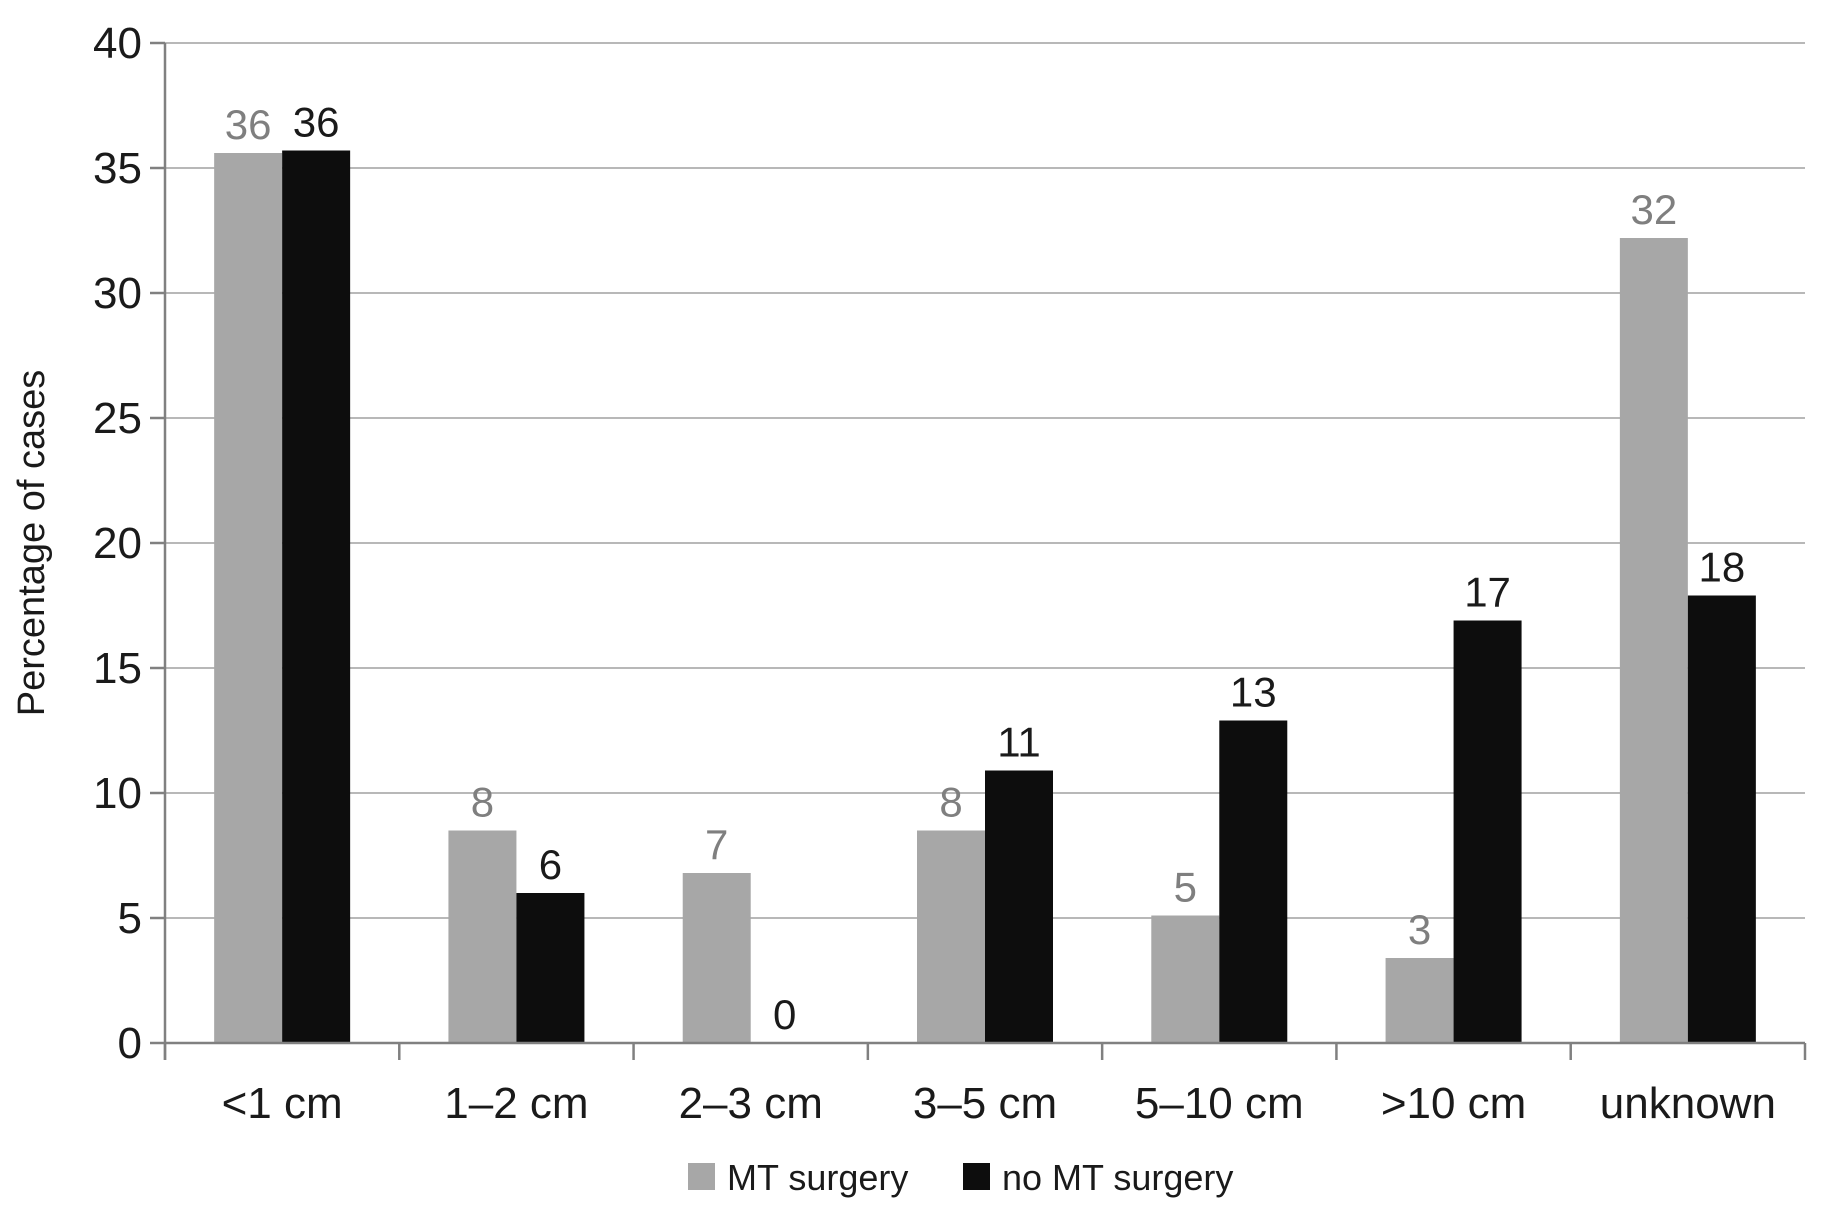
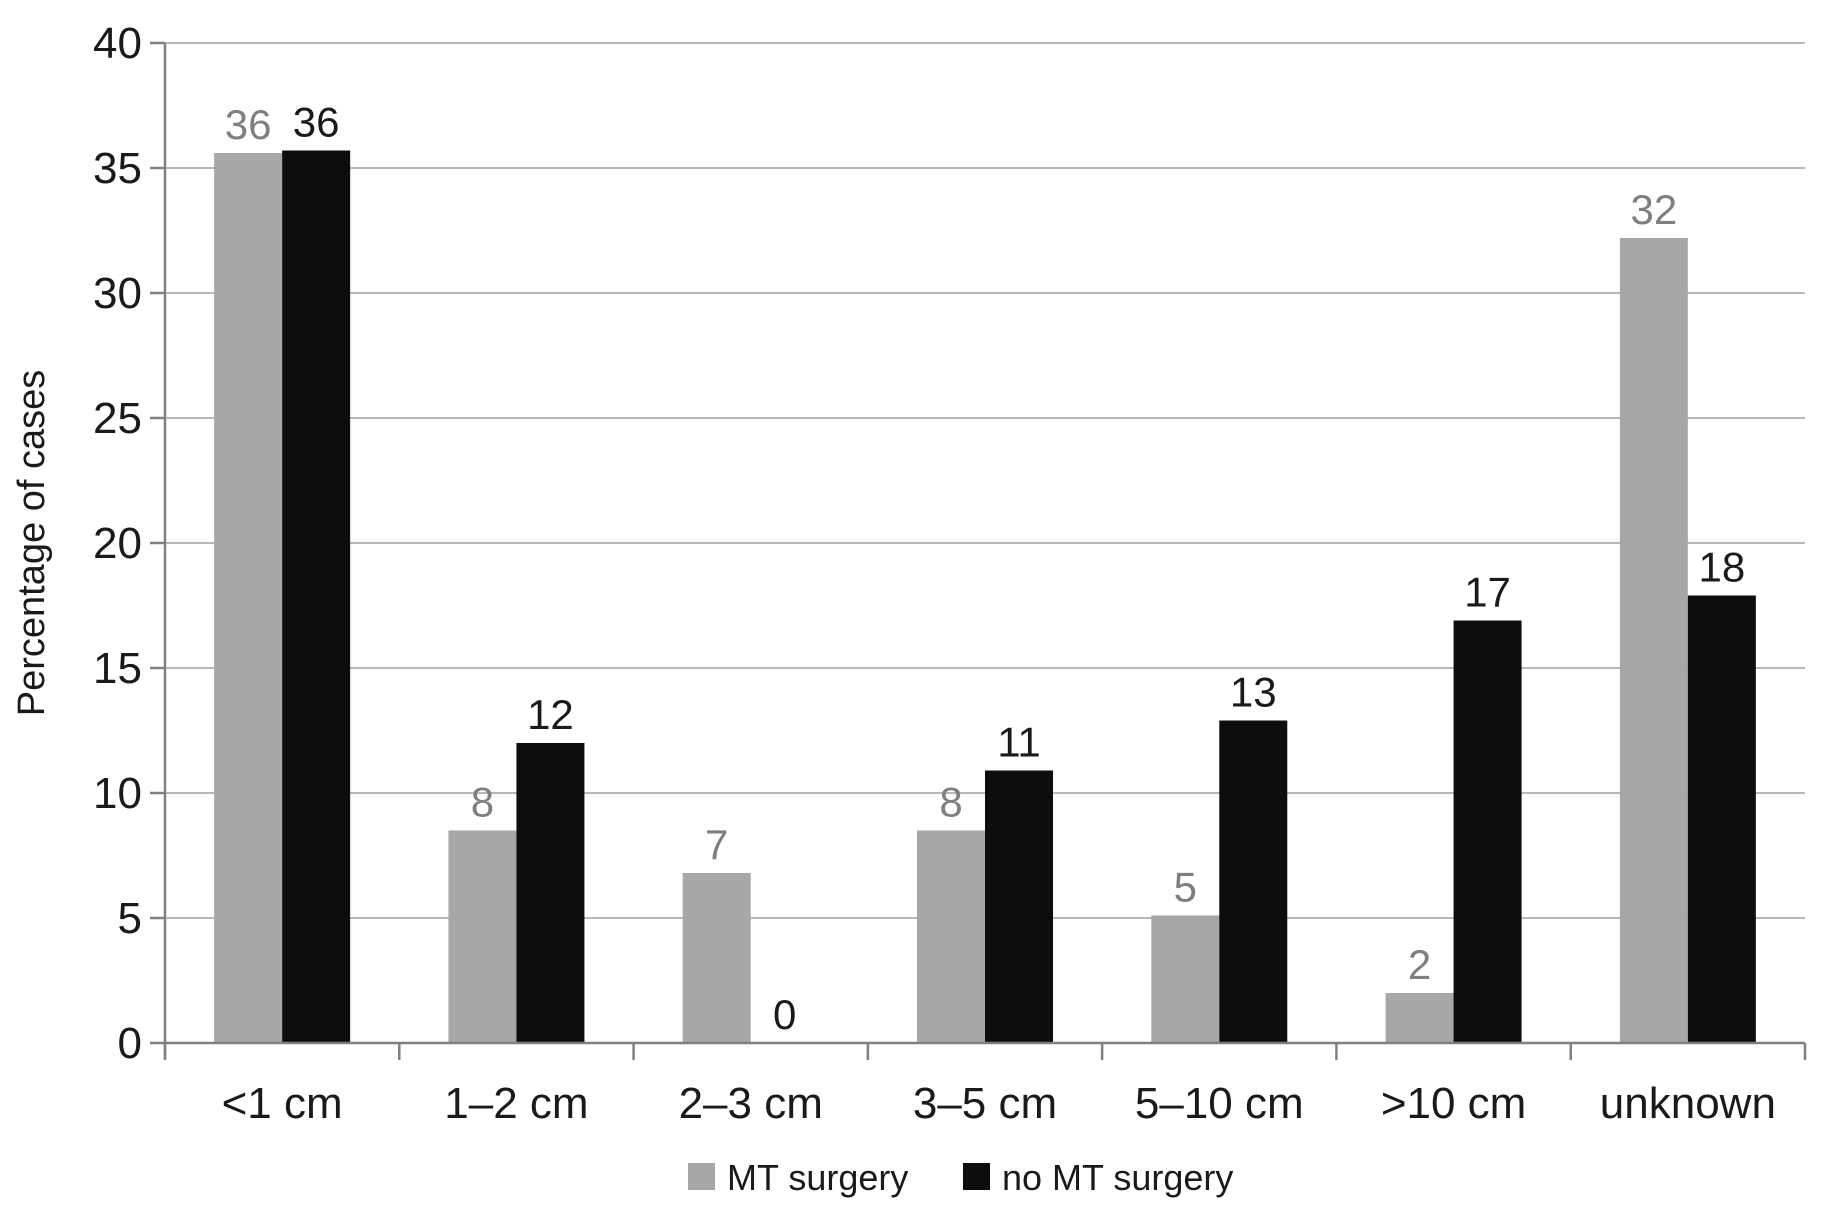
no MT surgery/1–2 cm: 6 -> 12
MT surgery/>10 cm: 3 -> 2
